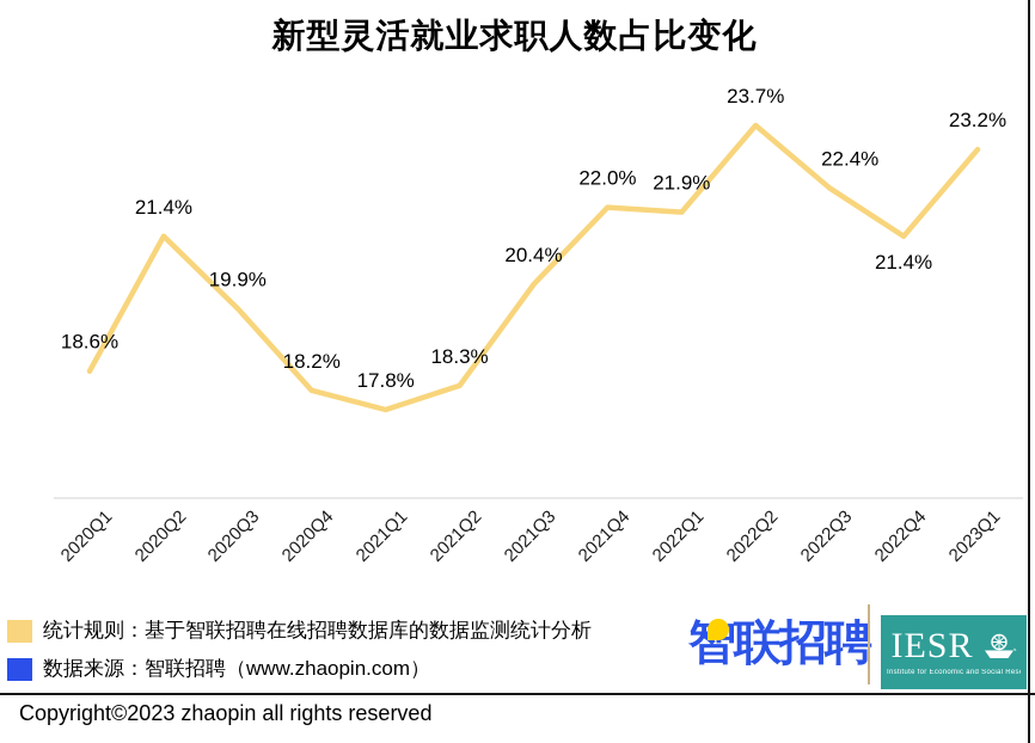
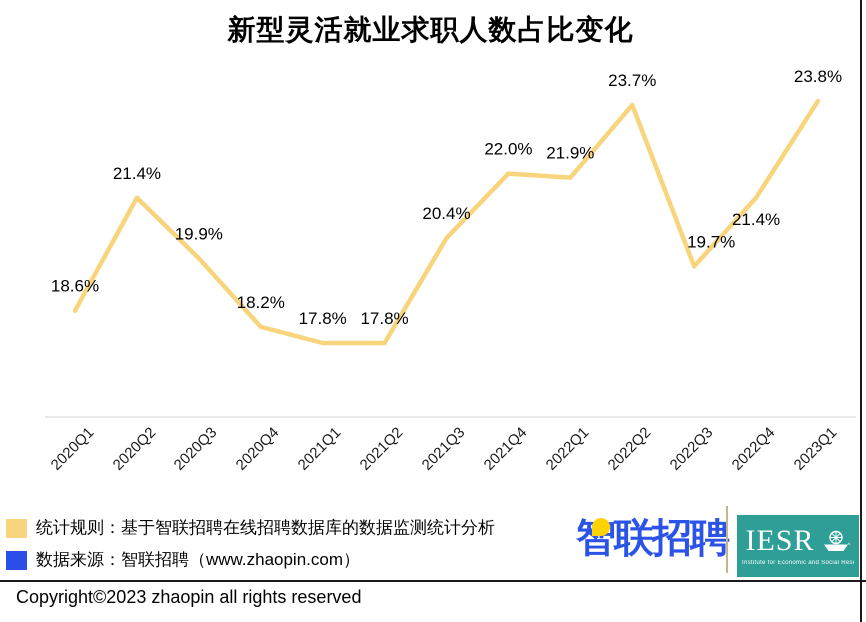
2021Q2: 18.3% -> 17.8%
2022Q3: 22.4% -> 19.7%
2023Q1: 23.2% -> 23.8%
